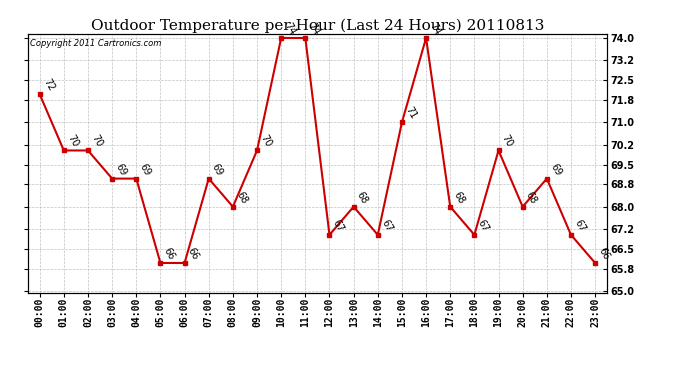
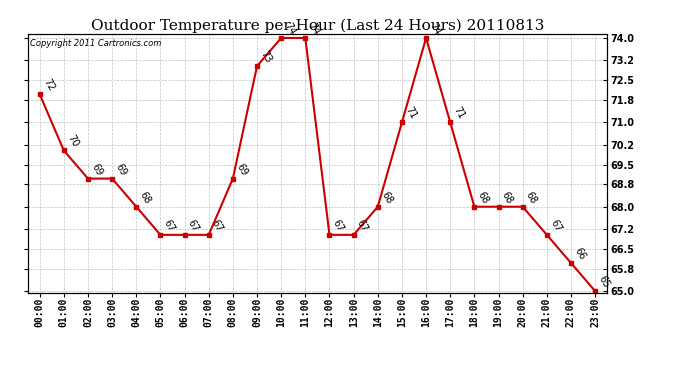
02:00: 70 -> 69
04:00: 69 -> 68
05:00: 66 -> 67
06:00: 66 -> 67
07:00: 69 -> 67
08:00: 68 -> 69
09:00: 70 -> 73
13:00: 68 -> 67
14:00: 67 -> 68
17:00: 68 -> 71
18:00: 67 -> 68
19:00: 70 -> 68
21:00: 69 -> 67
22:00: 67 -> 66
23:00: 66 -> 65
